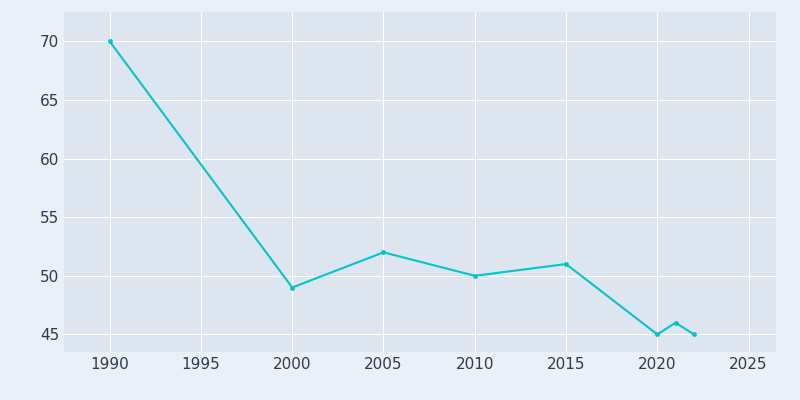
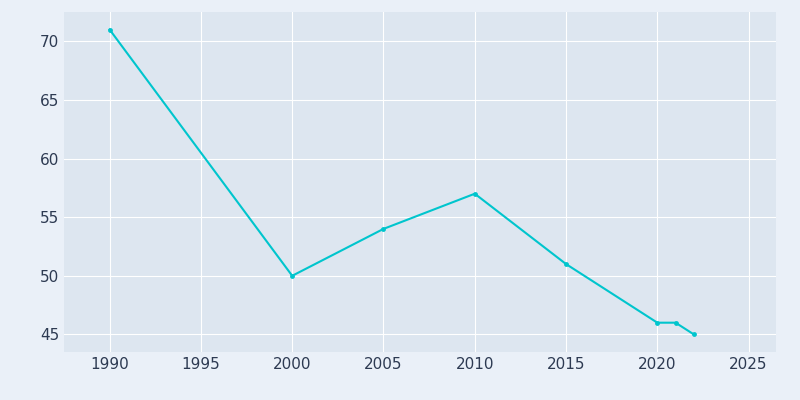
1990: 70 -> 71
2000: 49 -> 50
2005: 52 -> 54
2010: 50 -> 57
2020: 45 -> 46
